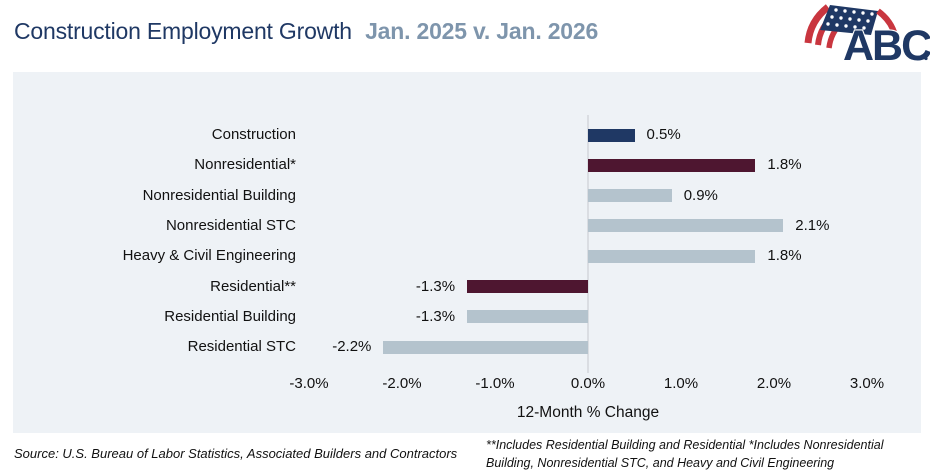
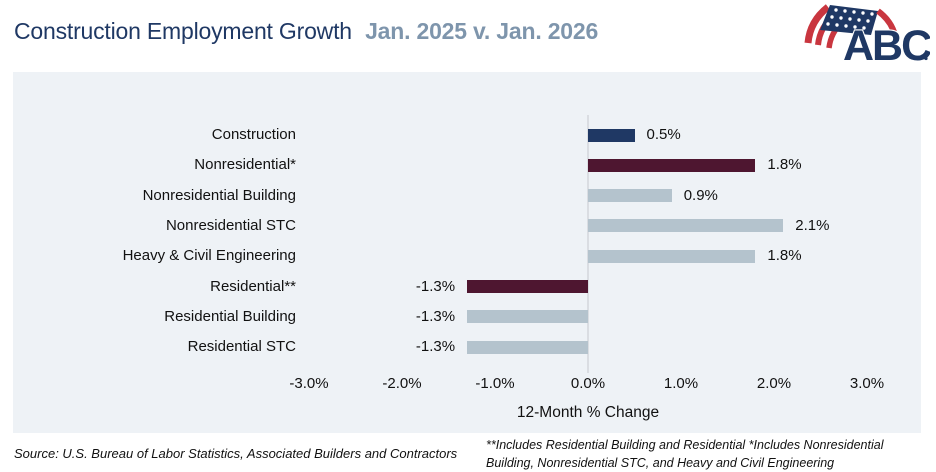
Residential STC: -2.2% -> -1.3%
